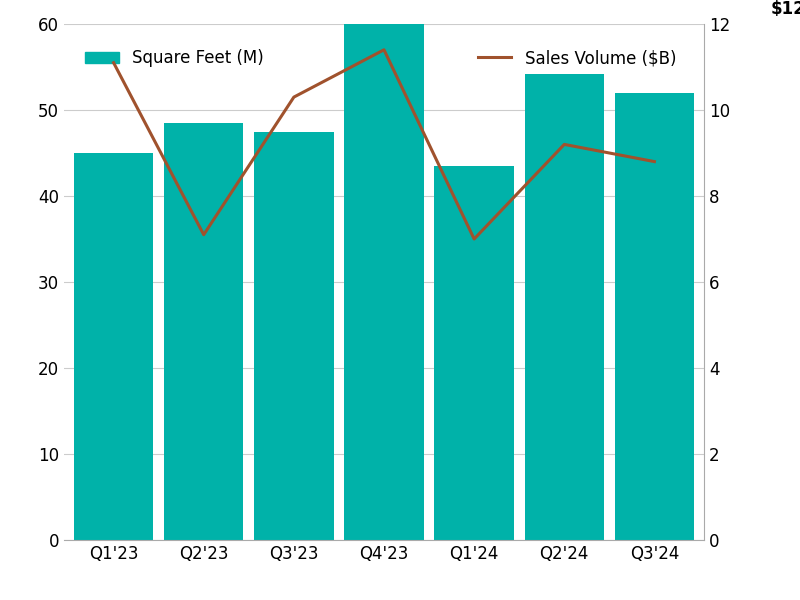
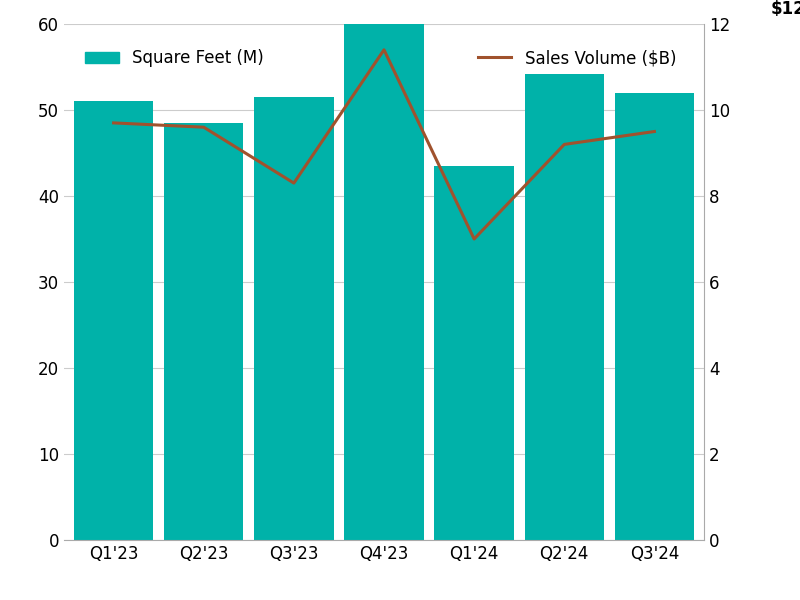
Square Feet (M)/Q1'23: 45.0 -> 51.0
Sales Volume ($B)/Q1'23: 11.1 -> 9.7
Sales Volume ($B)/Q2'23: 7.1 -> 9.6
Square Feet (M)/Q3'23: 47.4 -> 51.5
Sales Volume ($B)/Q3'23: 10.3 -> 8.3
Sales Volume ($B)/Q3'24: 8.8 -> 9.5
